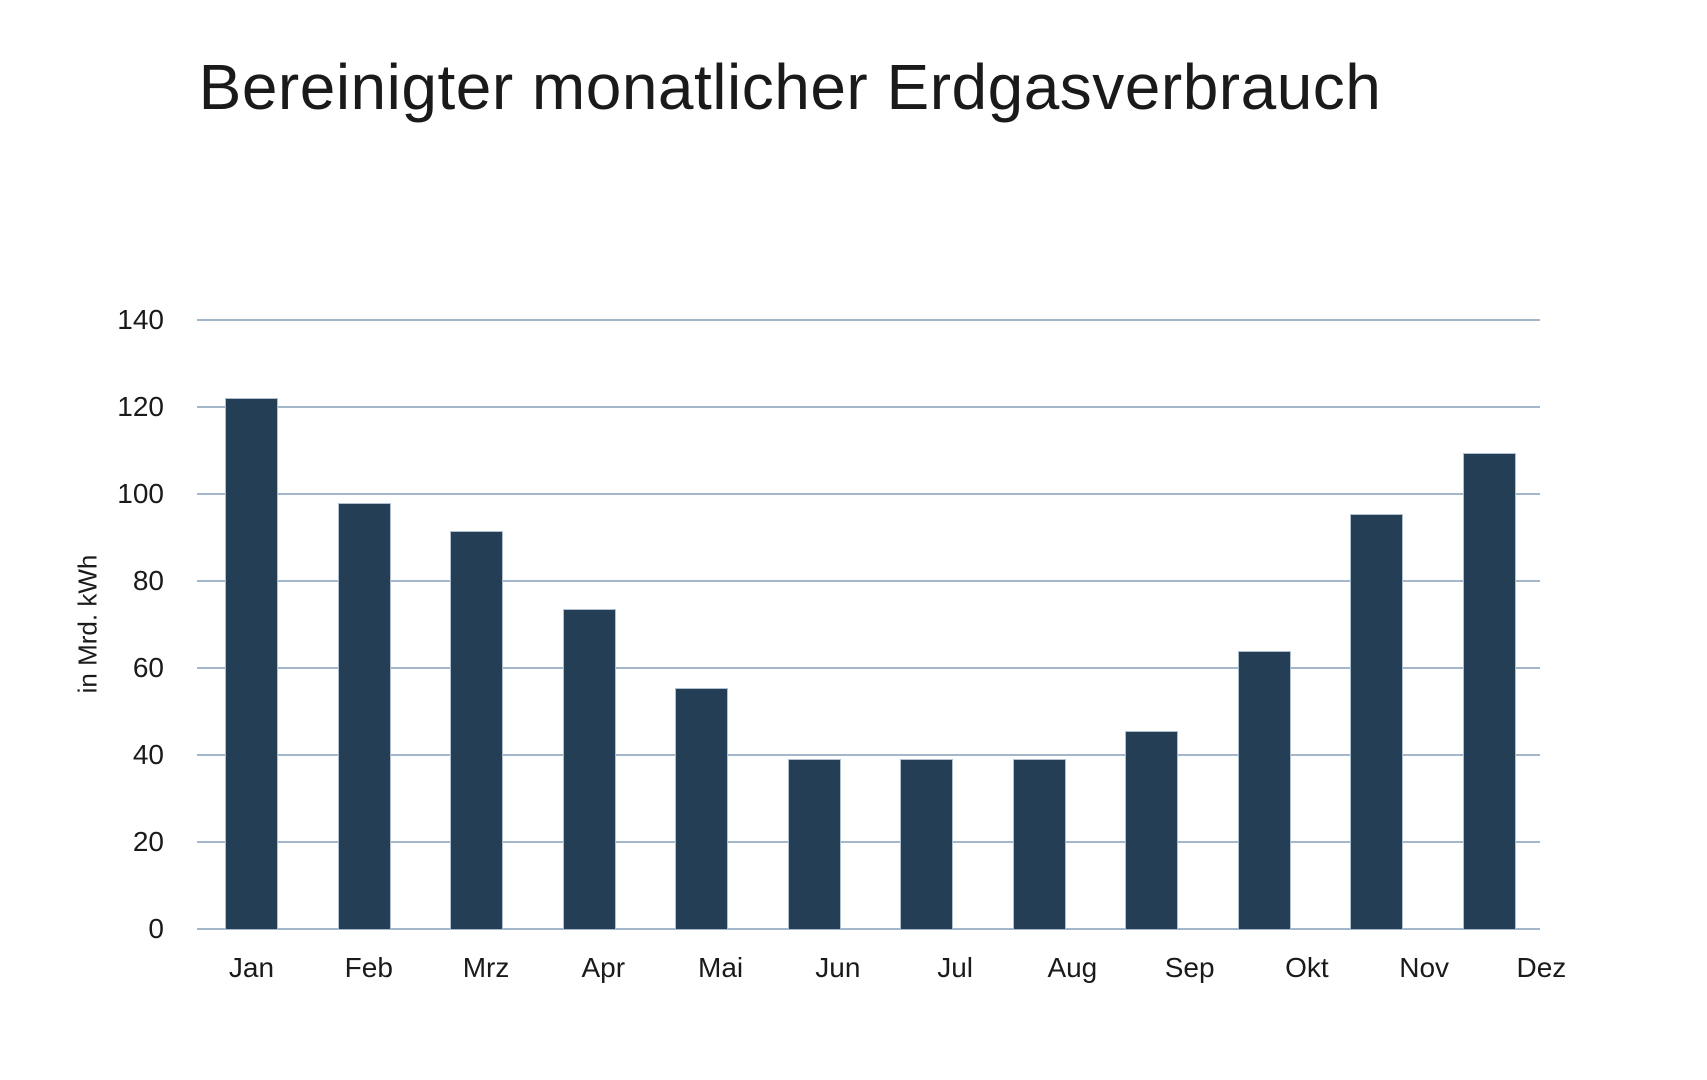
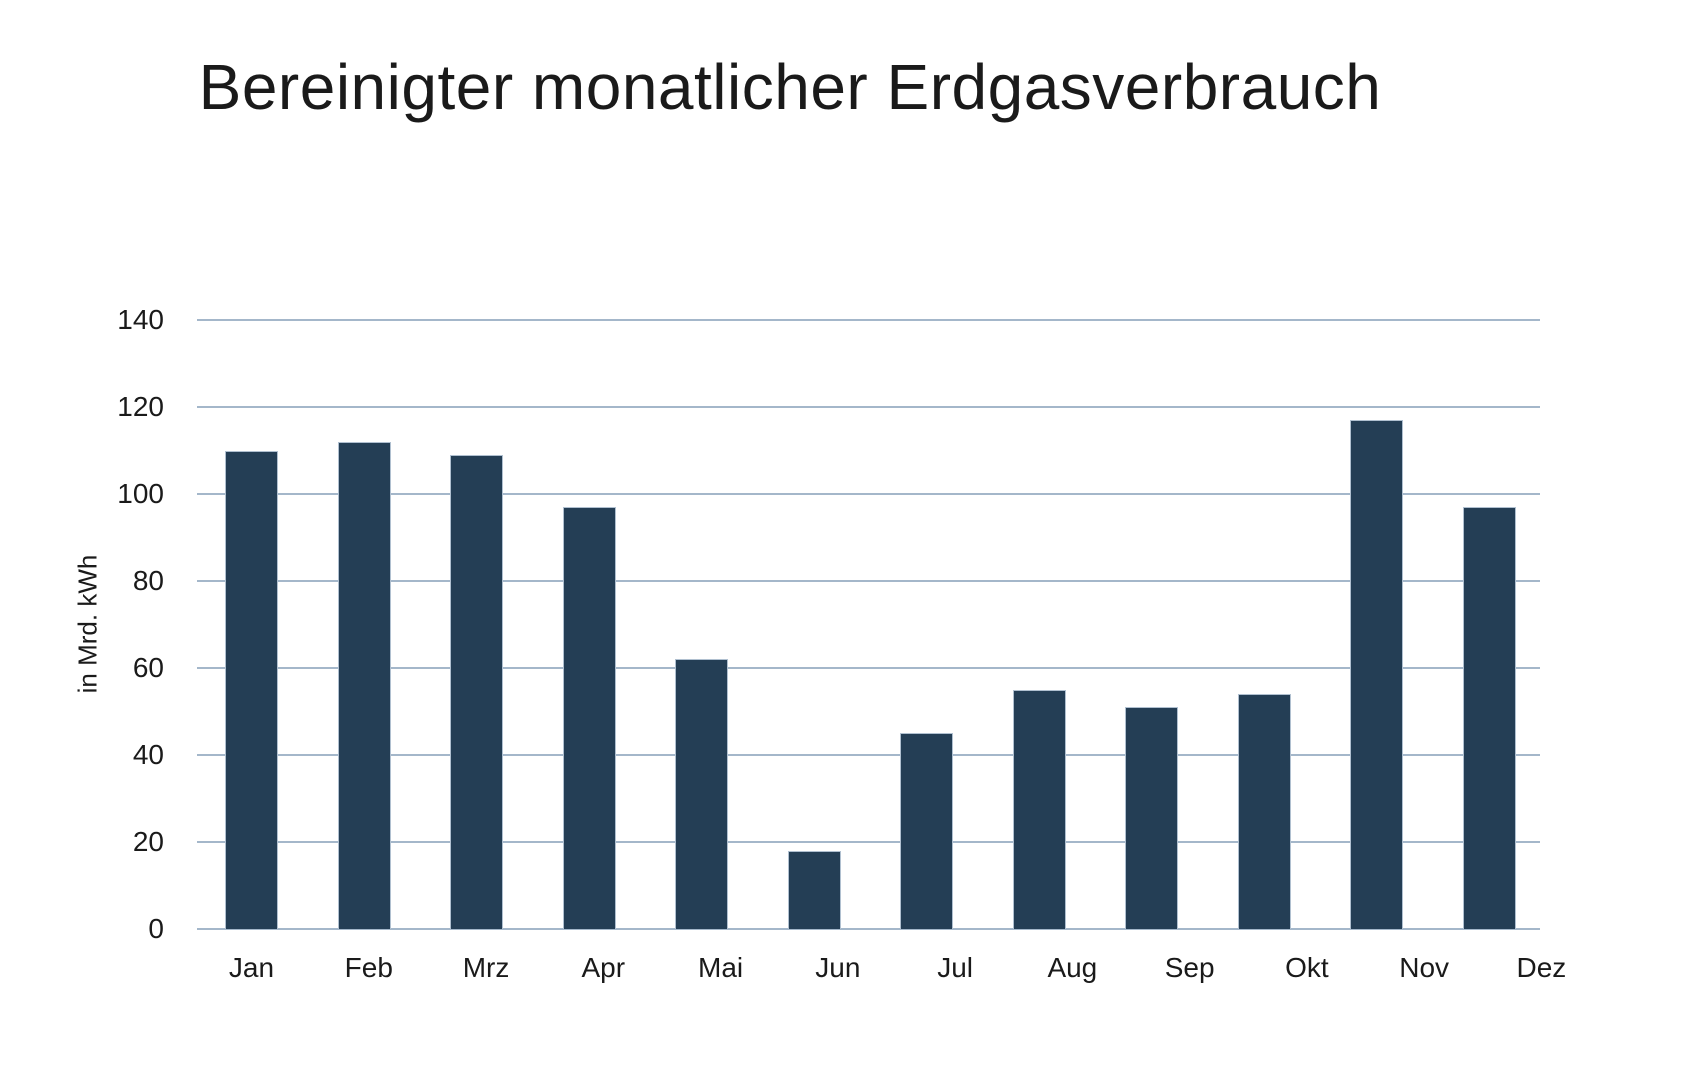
Jan: 122 -> 110
Feb: 98 -> 112
Mrz: 92 -> 109
Apr: 74 -> 97
Mai: 56 -> 62
Jun: 39 -> 18
Jul: 39 -> 45
Aug: 39 -> 55
Sep: 46 -> 51
Okt: 64 -> 54
Nov: 96 -> 117
Dez: 110 -> 97
